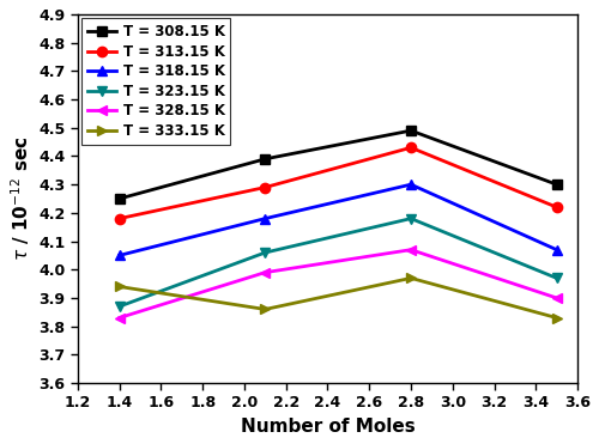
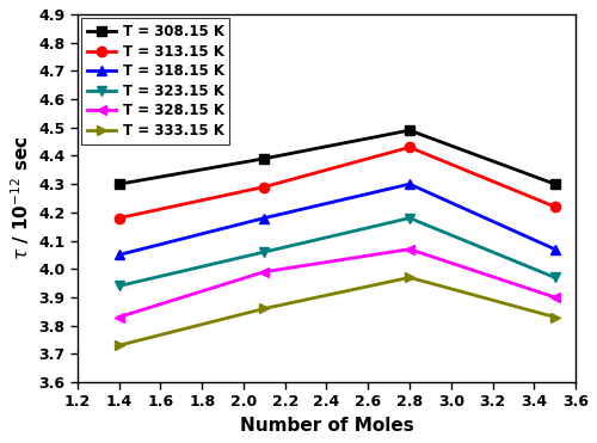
T = 308.15 K/1.4: 4.25 -> 4.30
T = 323.15 K/1.4: 3.87 -> 3.94
T = 333.15 K/1.4: 3.94 -> 3.73
